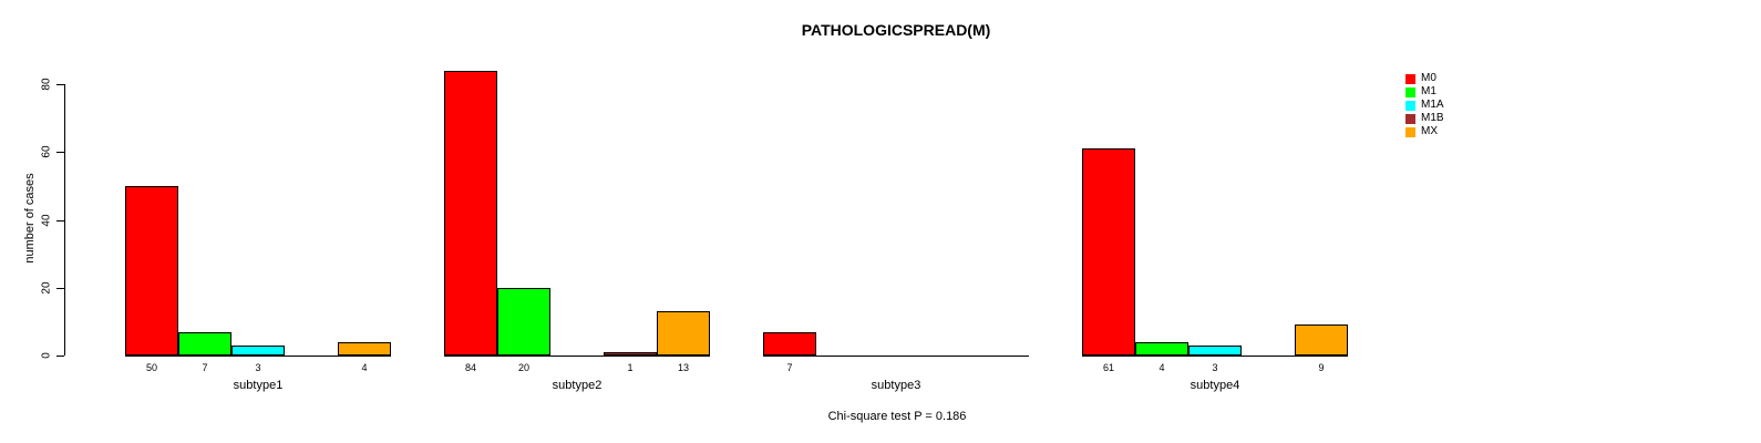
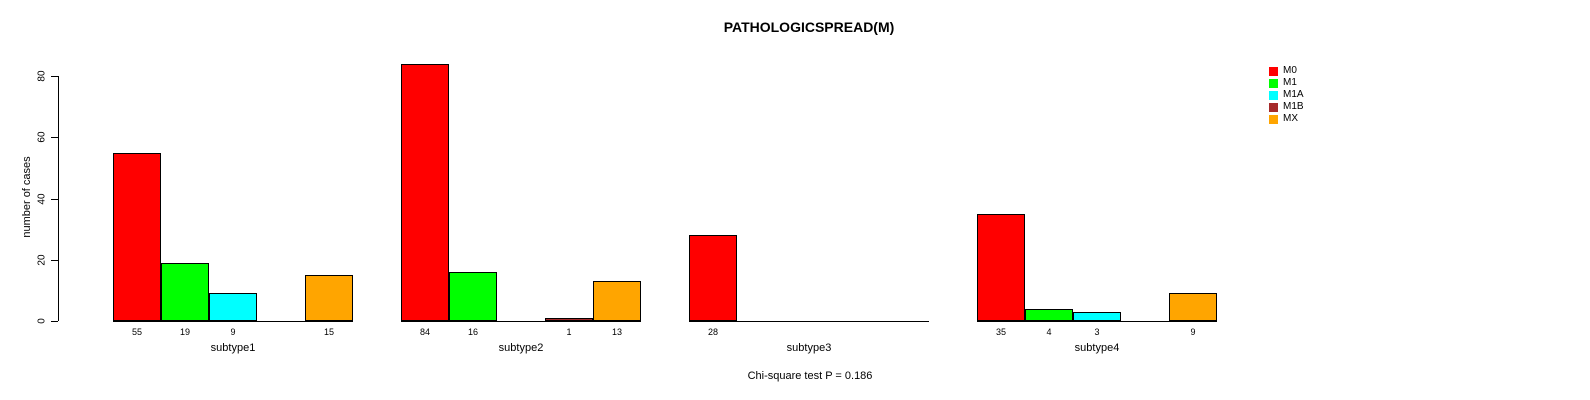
M0/subtype1: 50 -> 55
M1/subtype1: 7 -> 19
M1A/subtype1: 3 -> 9
MX/subtype1: 4 -> 15
M1/subtype2: 20 -> 16
M0/subtype3: 7 -> 28
M0/subtype4: 61 -> 35
